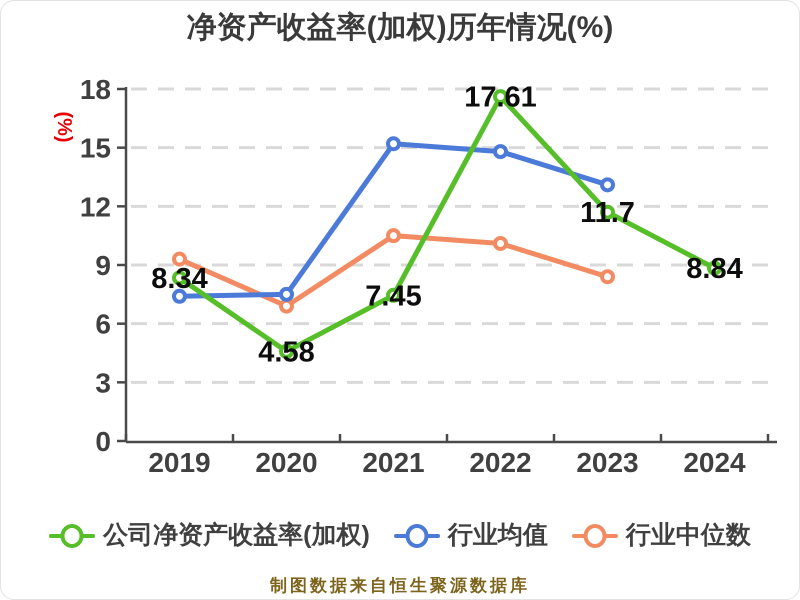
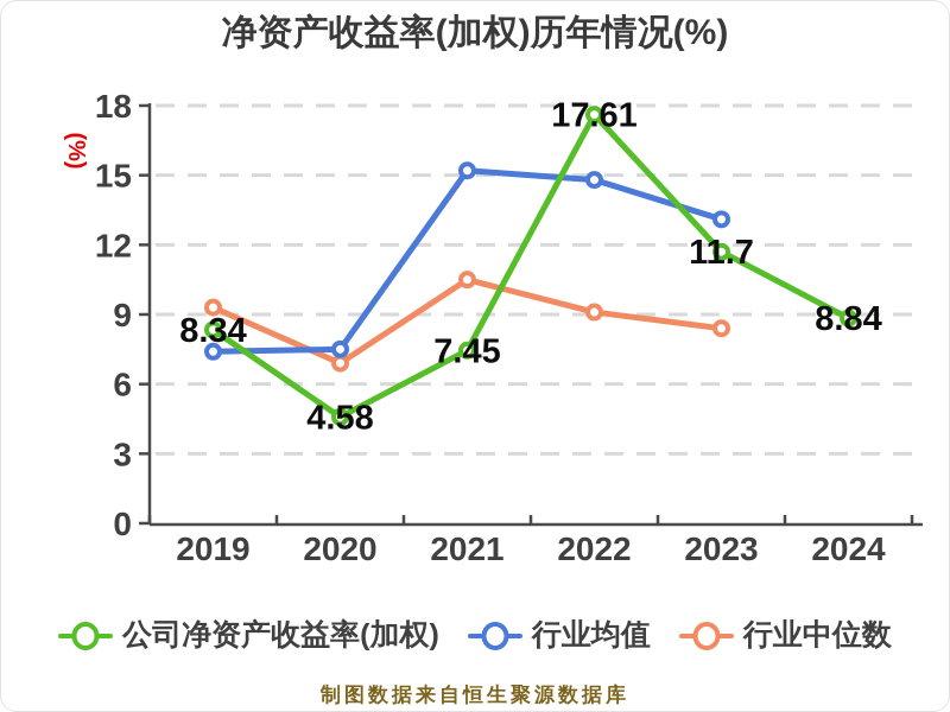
行业中位数/2022: 10.1 -> 9.1
